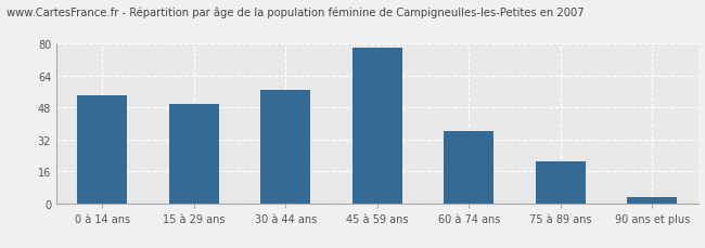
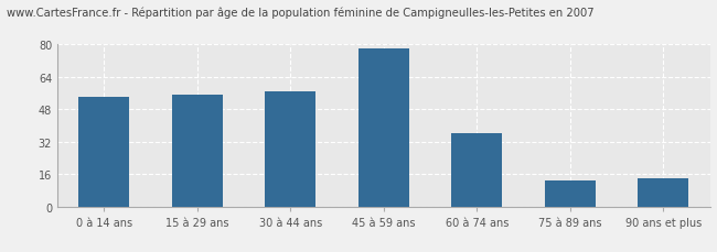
15 à 29 ans: 50 -> 55
75 à 89 ans: 21 -> 13
90 ans et plus: 3 -> 14
